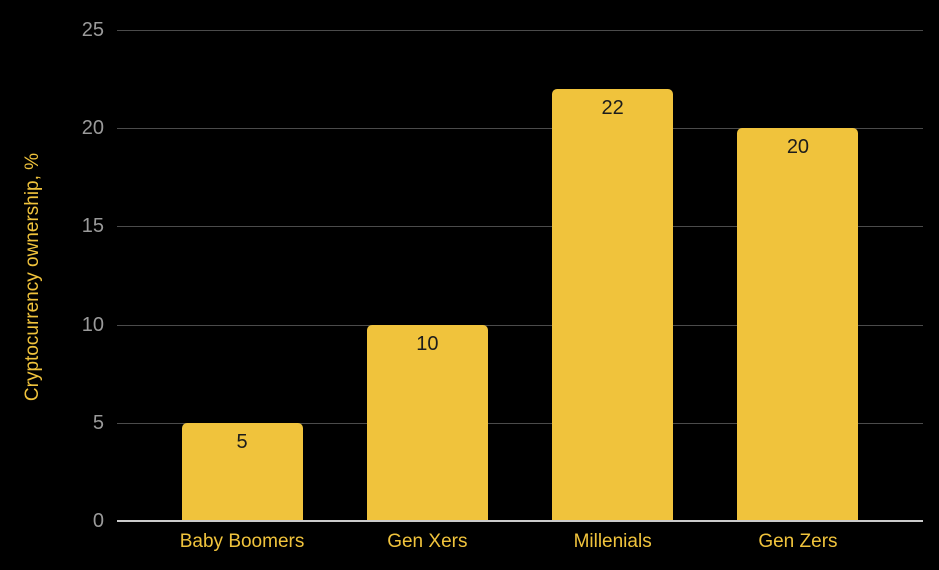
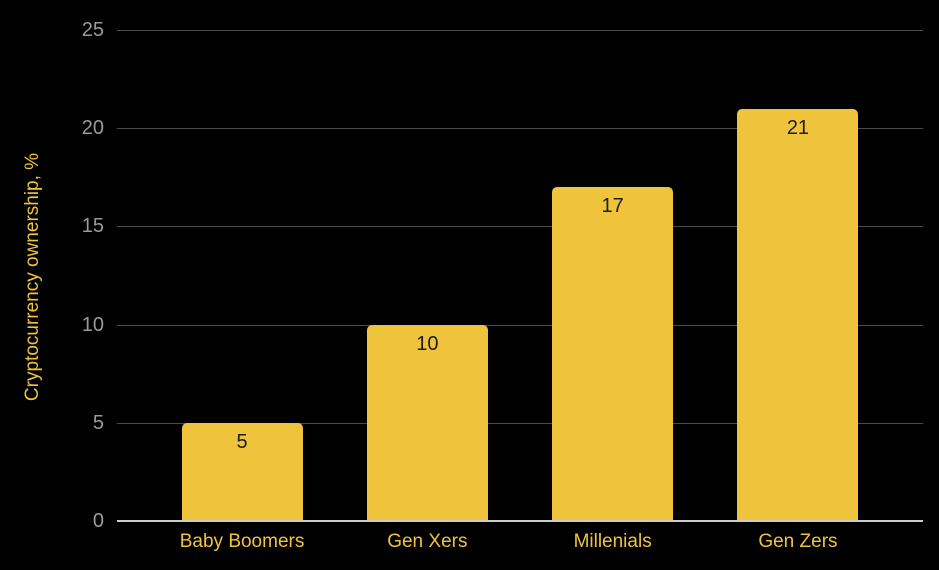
Millenials: 22 -> 17
Gen Zers: 20 -> 21
